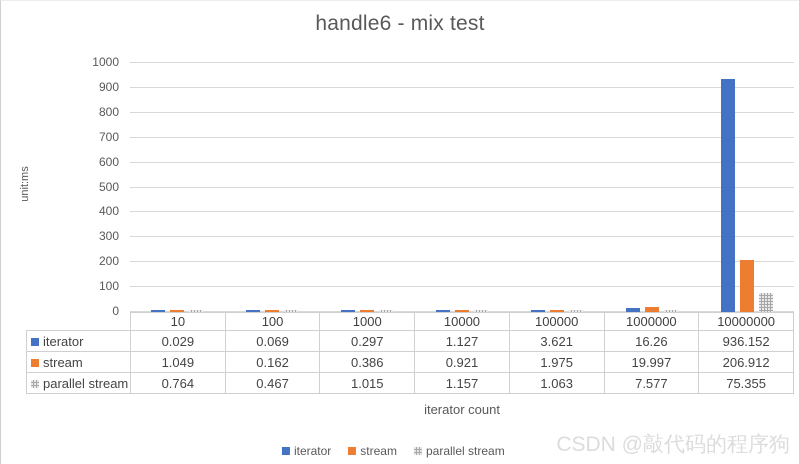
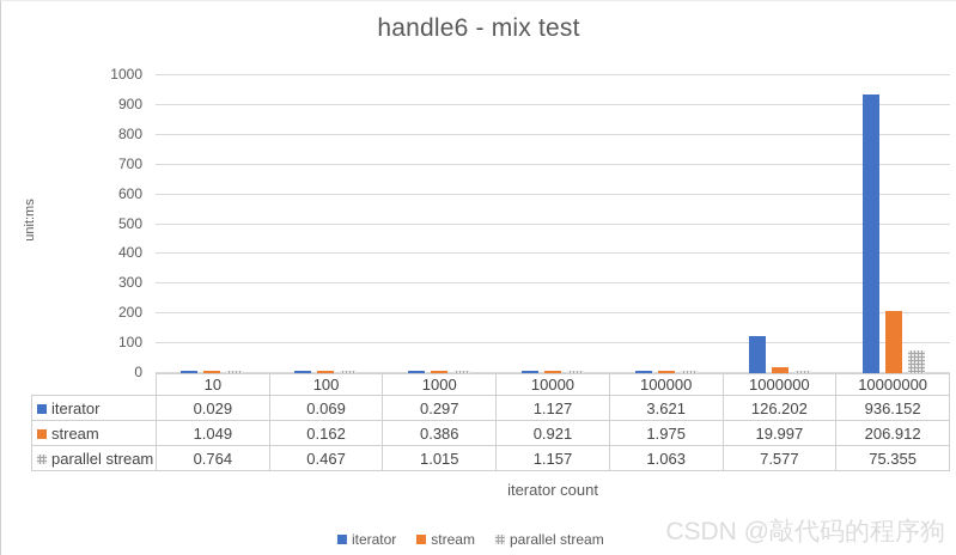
iterator/1000000: 16.26 -> 126.202
